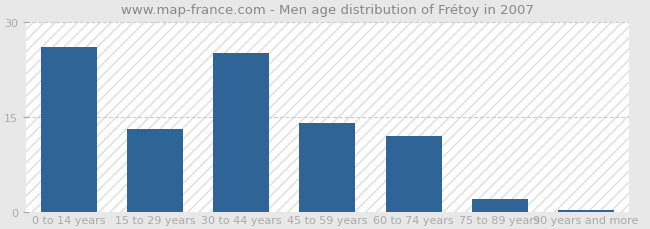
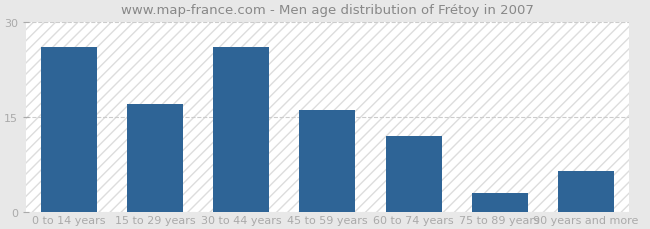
15 to 29 years: 13.0 -> 17.0
30 to 44 years: 25.0 -> 26.0
45 to 59 years: 14.0 -> 16.0
75 to 89 years: 2.0 -> 3.0
90 years and more: 0.3 -> 6.4
